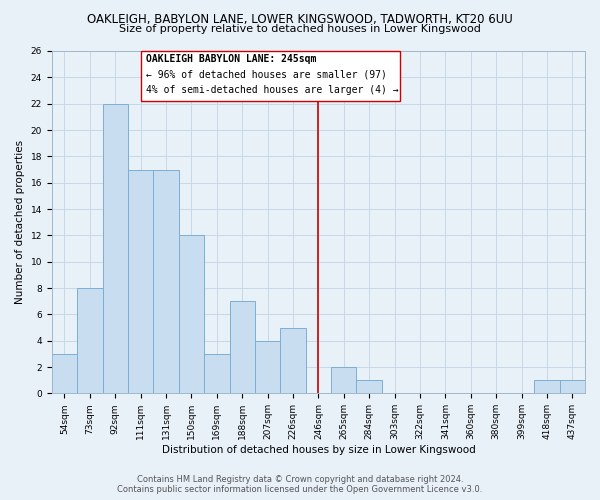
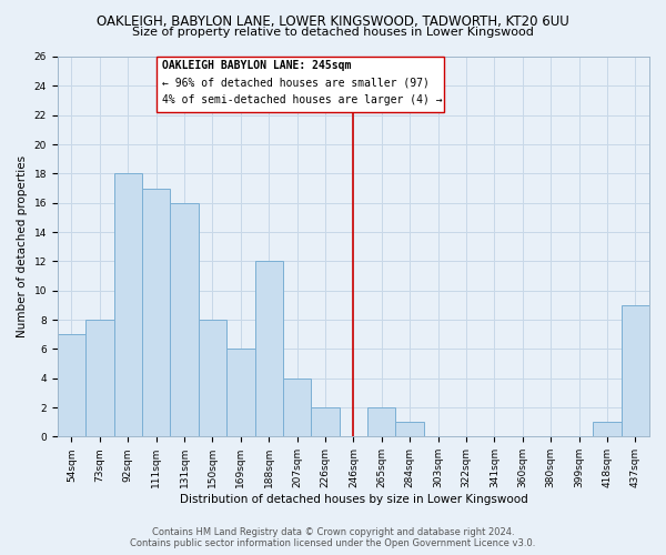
54sqm: 3 -> 7
92sqm: 22 -> 18
131sqm: 17 -> 16
150sqm: 12 -> 8
169sqm: 3 -> 6
188sqm: 7 -> 12
226sqm: 5 -> 2
437sqm: 1 -> 9
